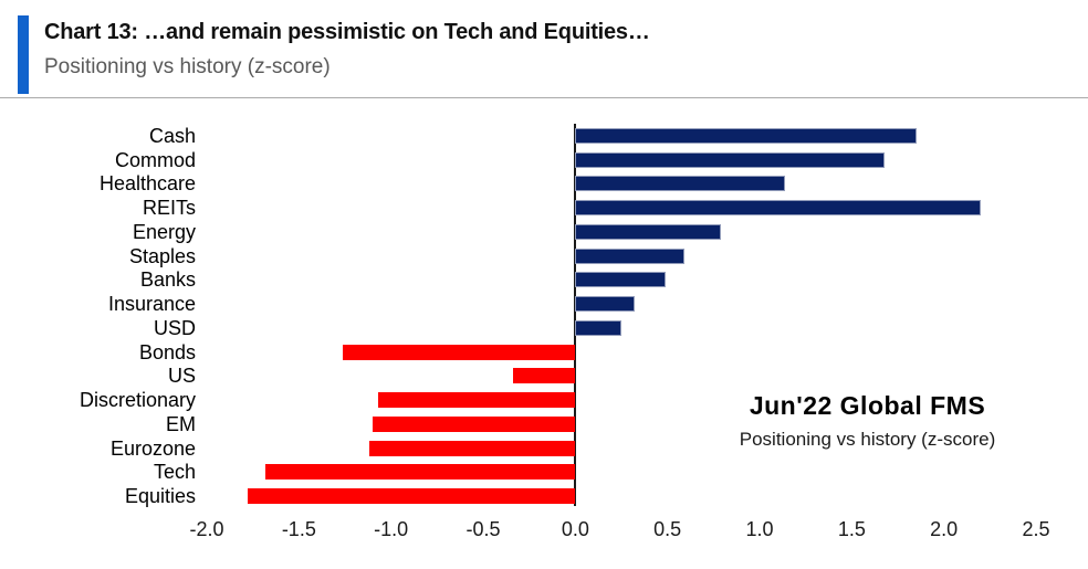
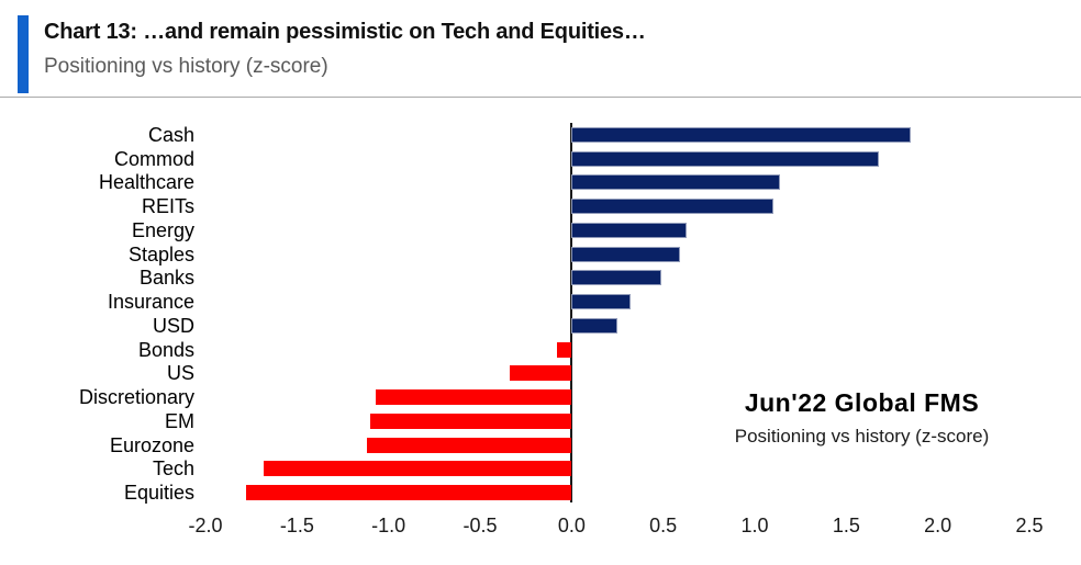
REITs: 2.20 -> 1.10
Energy: 0.79 -> 0.63
Bonds: -1.26 -> -0.08
